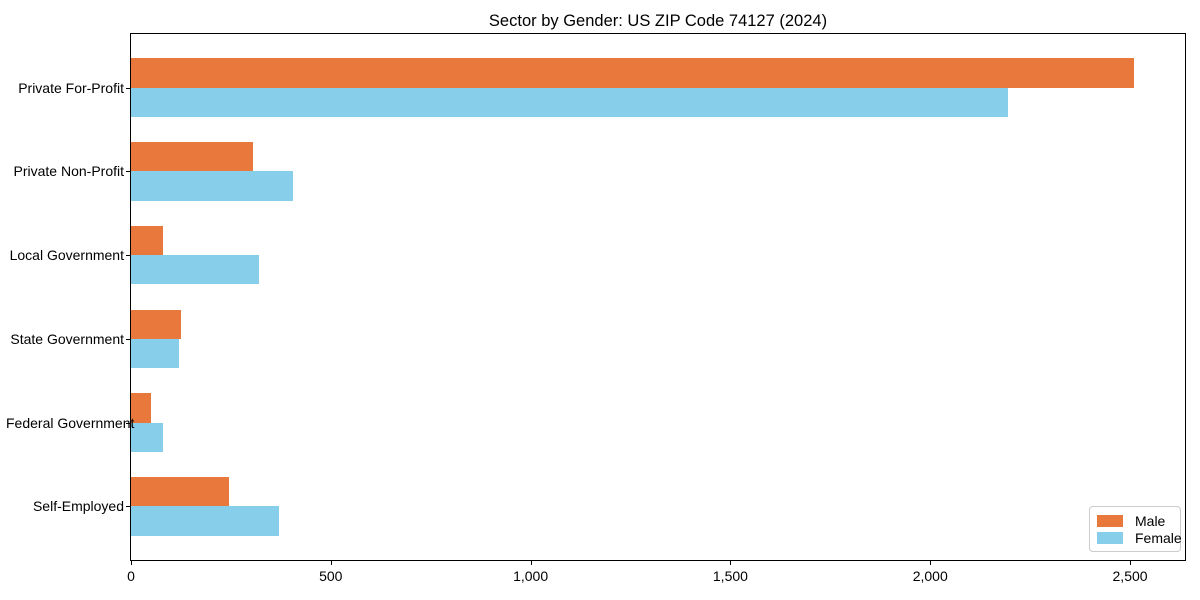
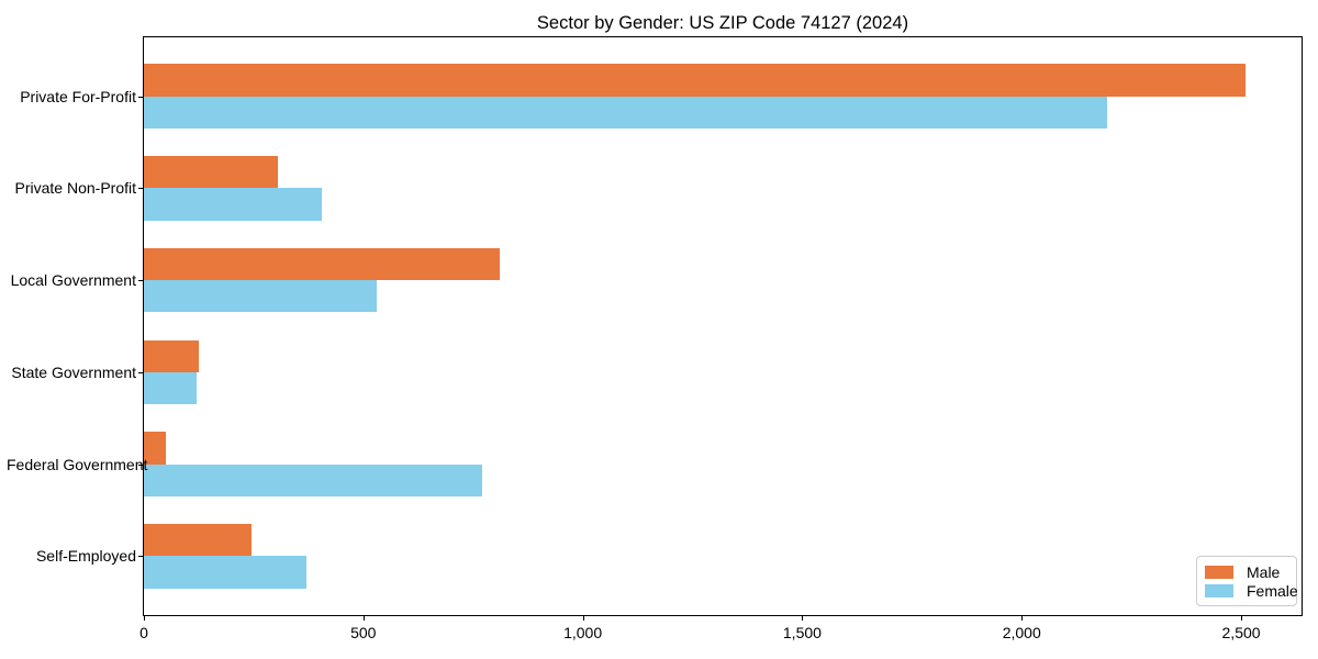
Male/Local Government: 80 -> 810
Female/Local Government: 320 -> 530
Female/Federal Government: 80 -> 770
